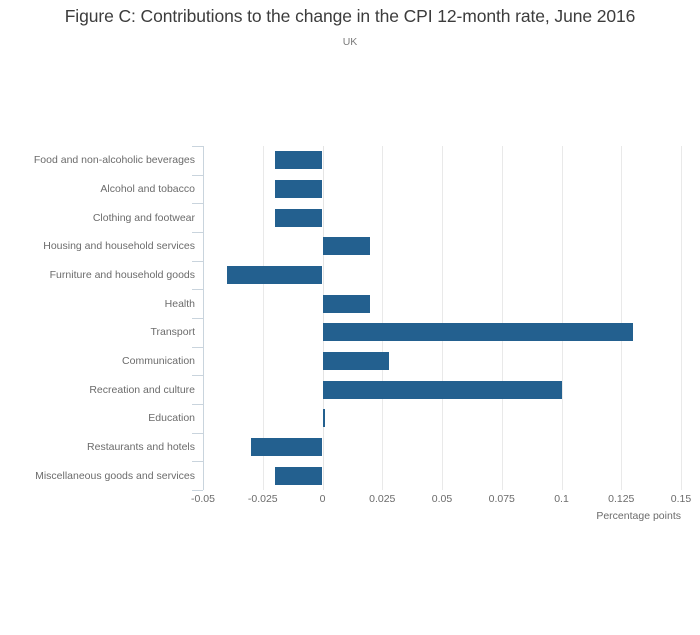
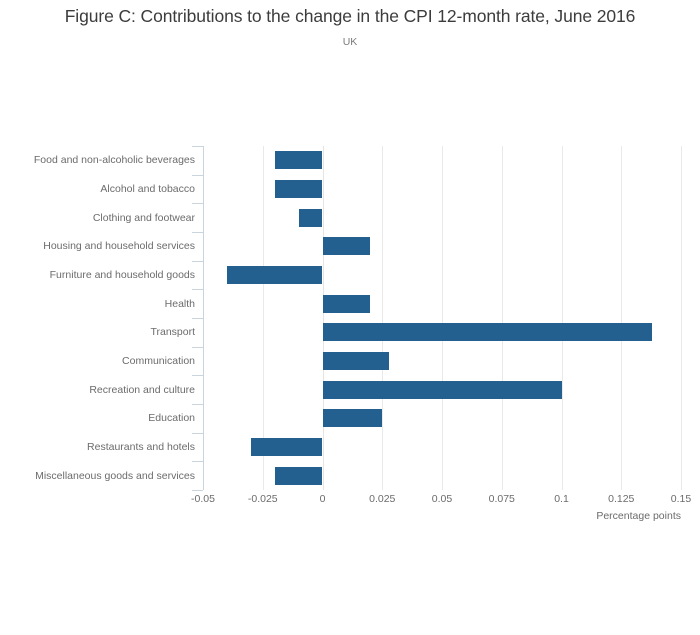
Clothing and footwear: -0.020 -> -0.010
Transport: 0.130 -> 0.138
Education: 0.001 -> 0.025
